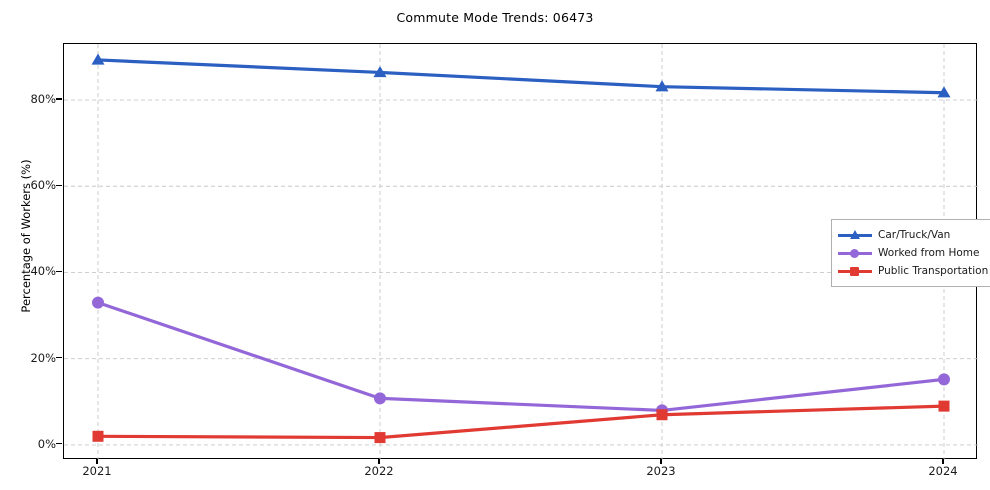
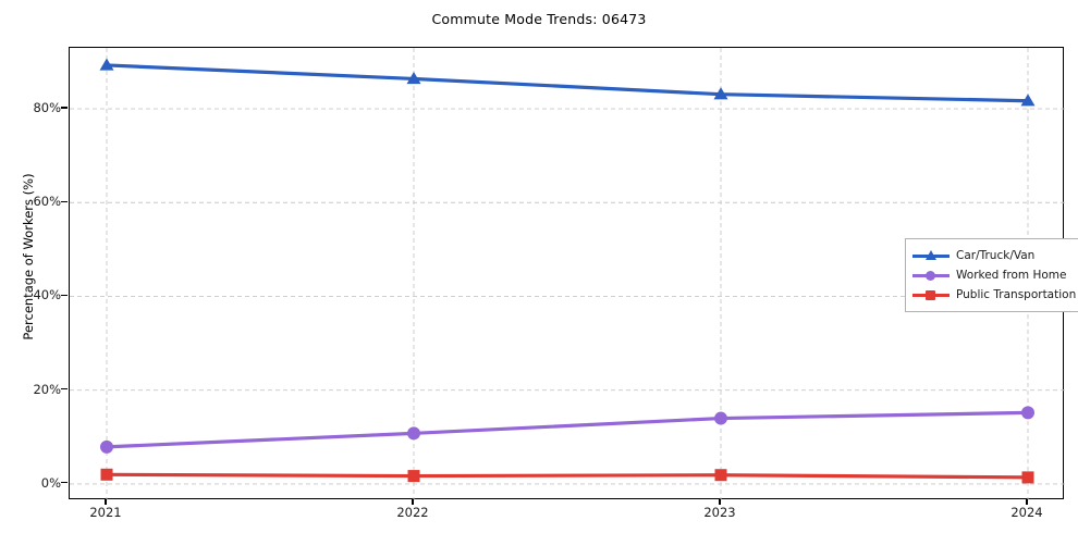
Worked from Home/2021: 33% -> 8%
Worked from Home/2023: 8% -> 14%
Public Transportation/2023: 7% -> 2%
Public Transportation/2024: 9% -> 1%
